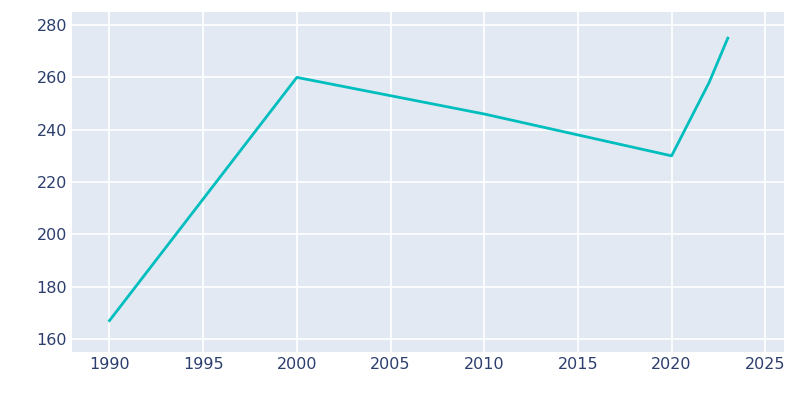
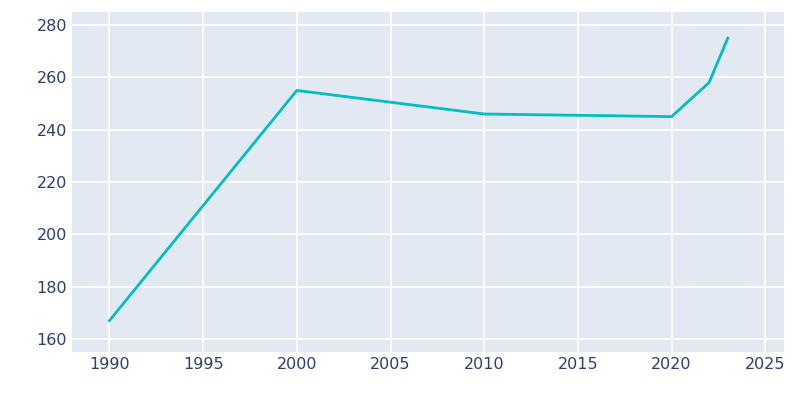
2000: 260 -> 255
2020: 230 -> 245
